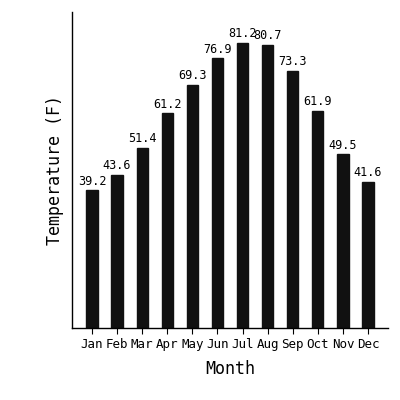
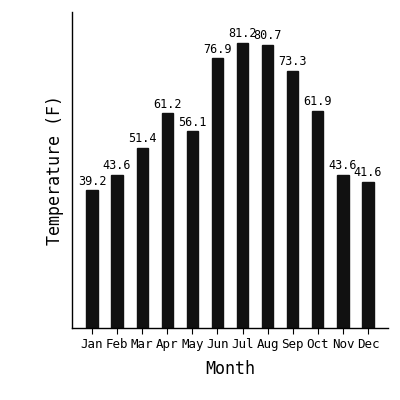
May: 69.3 -> 56.1
Nov: 49.5 -> 43.6
